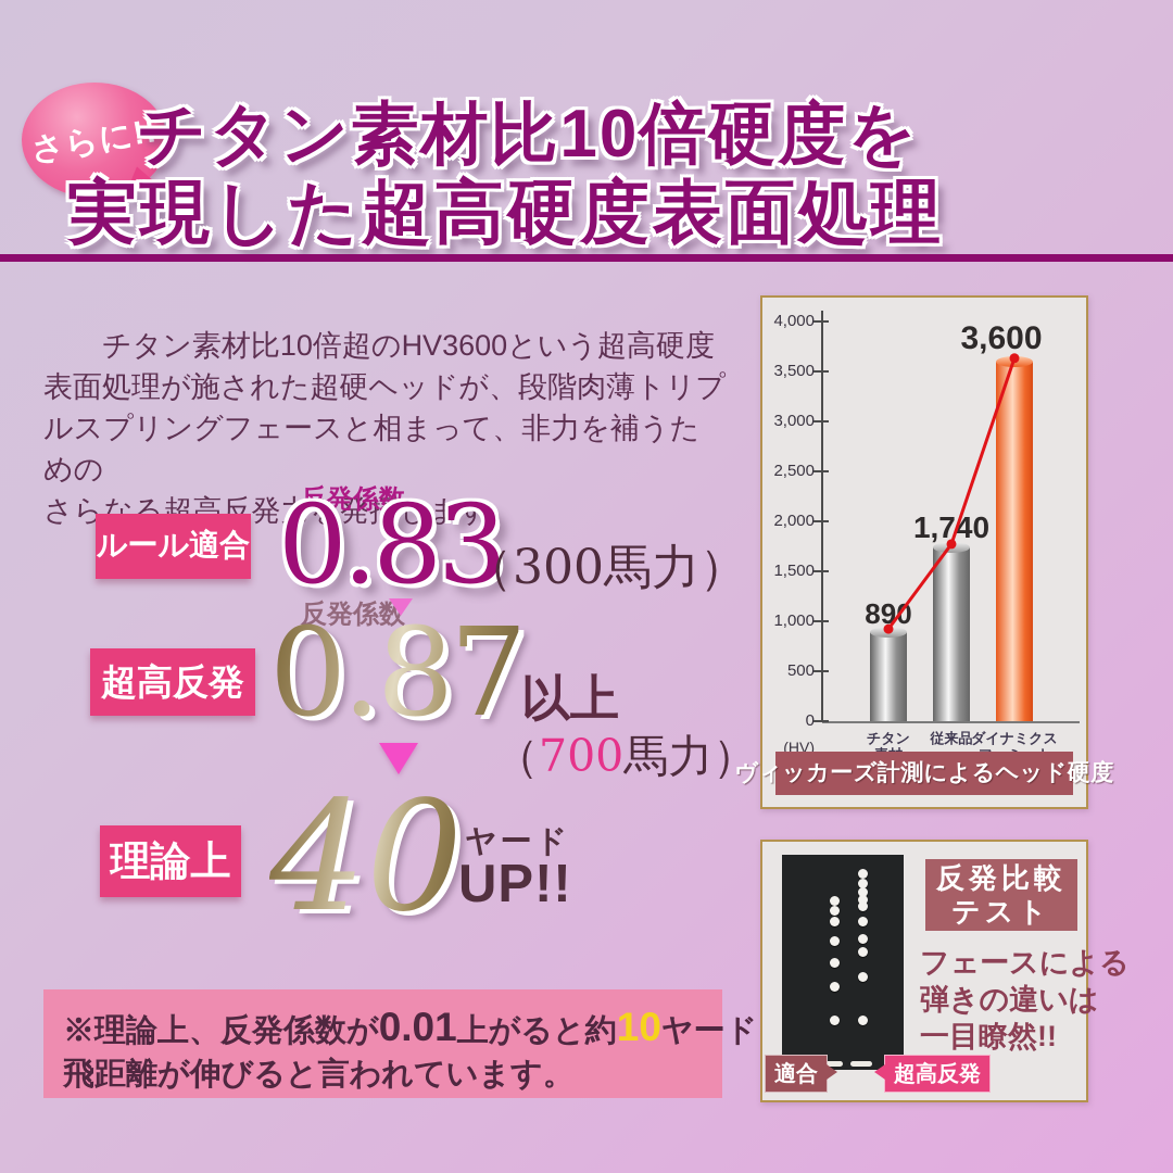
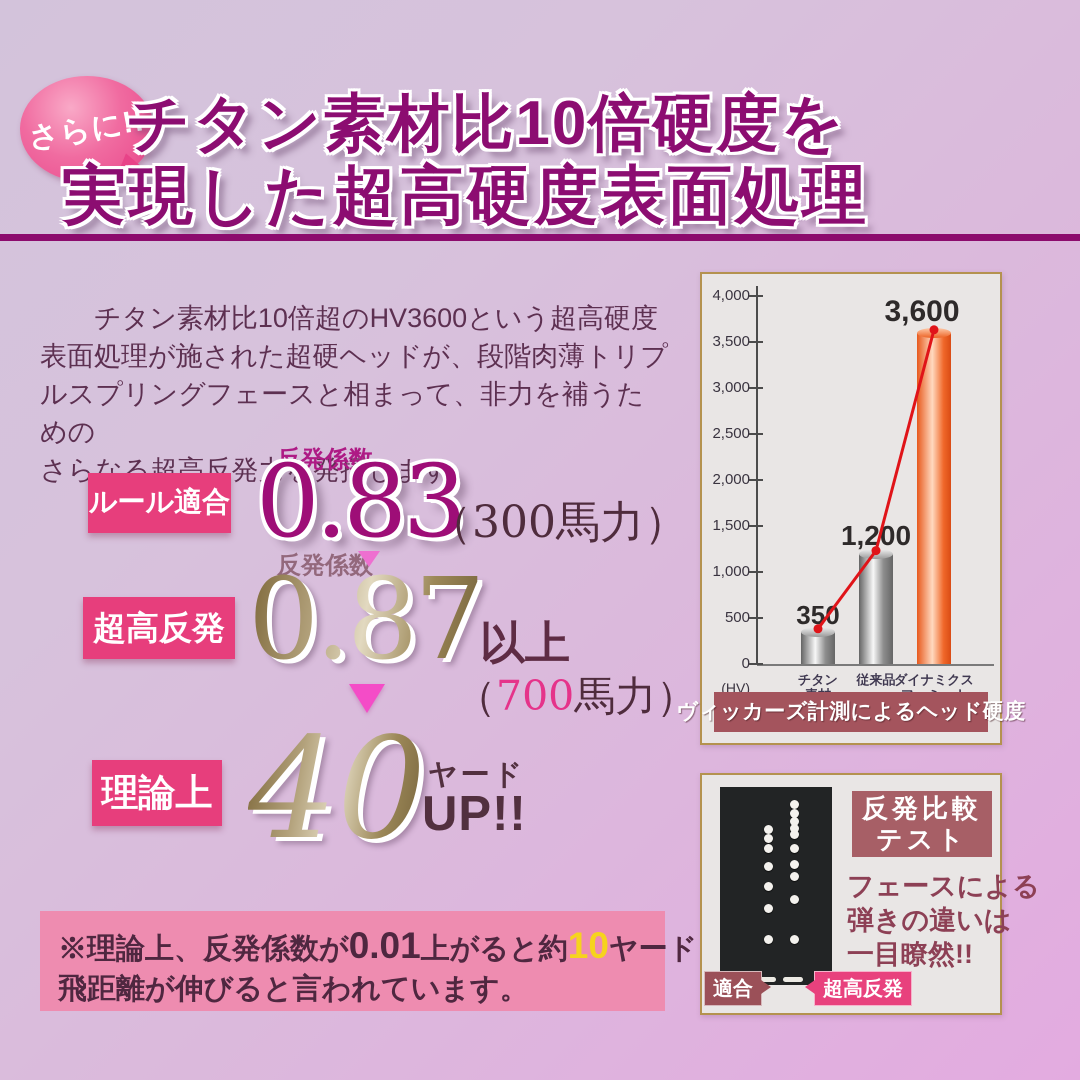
チタン素材: 890 -> 350
従来品: 1,740 -> 1,200
